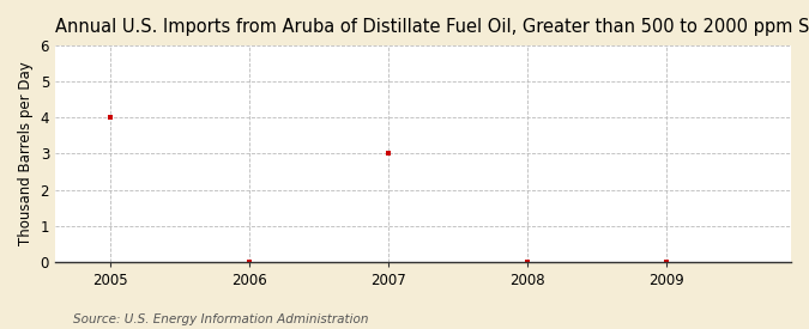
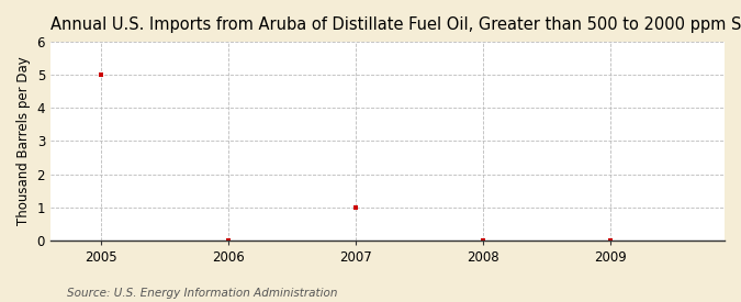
2005: 4 -> 5
2007: 3 -> 1
